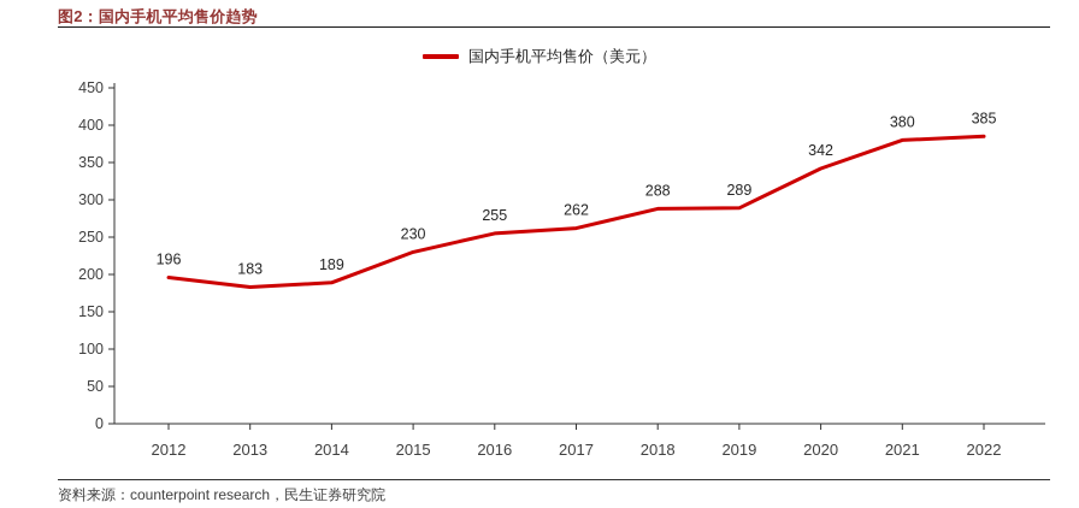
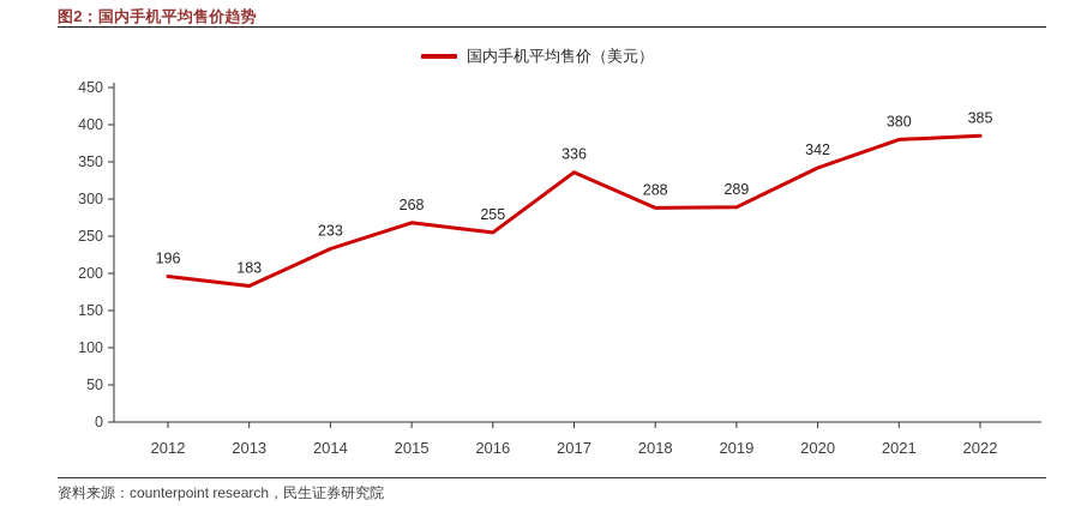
2014: 189 -> 233
2015: 230 -> 268
2017: 262 -> 336
